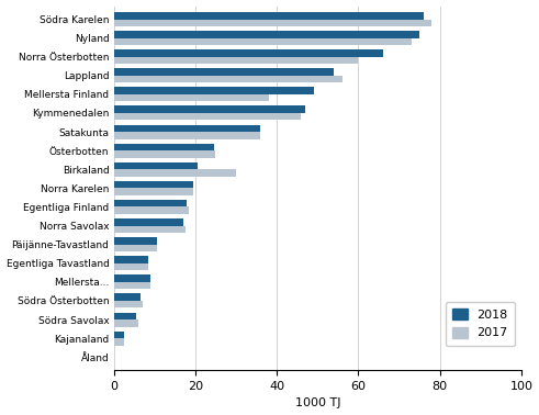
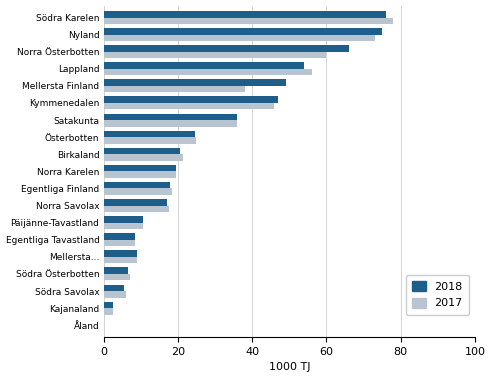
2017/Birkaland: 30.0 -> 21.5
